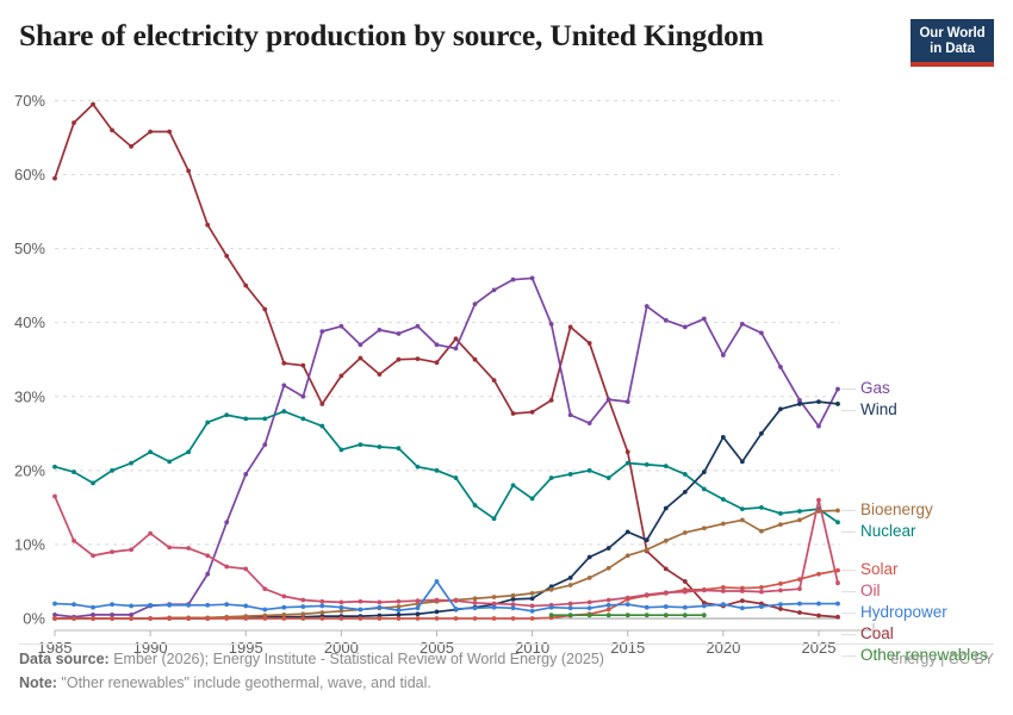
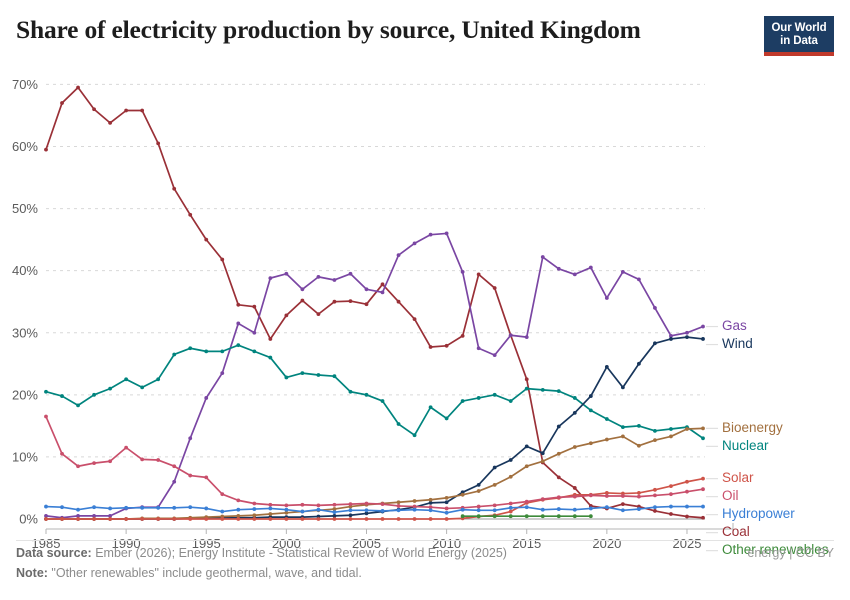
Hydropower/2005: 5% -> 1%
Gas/2025: 26% -> 30%
Oil/2025: 16% -> 4%
